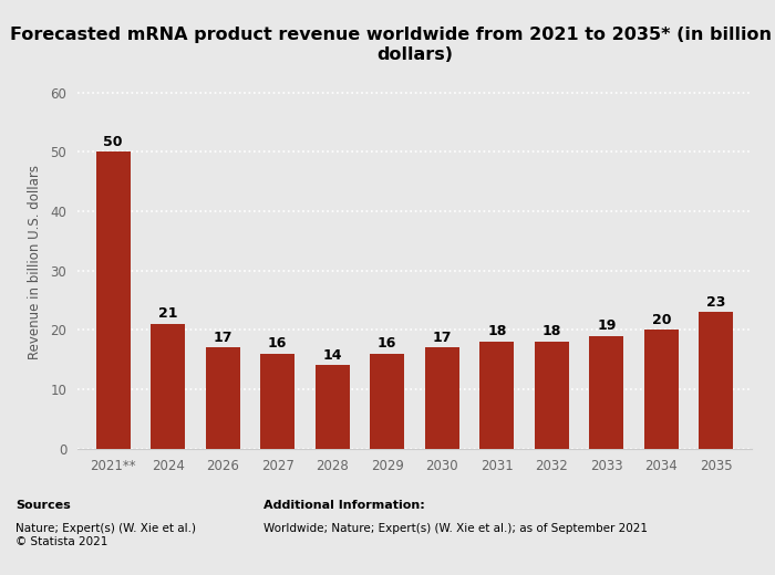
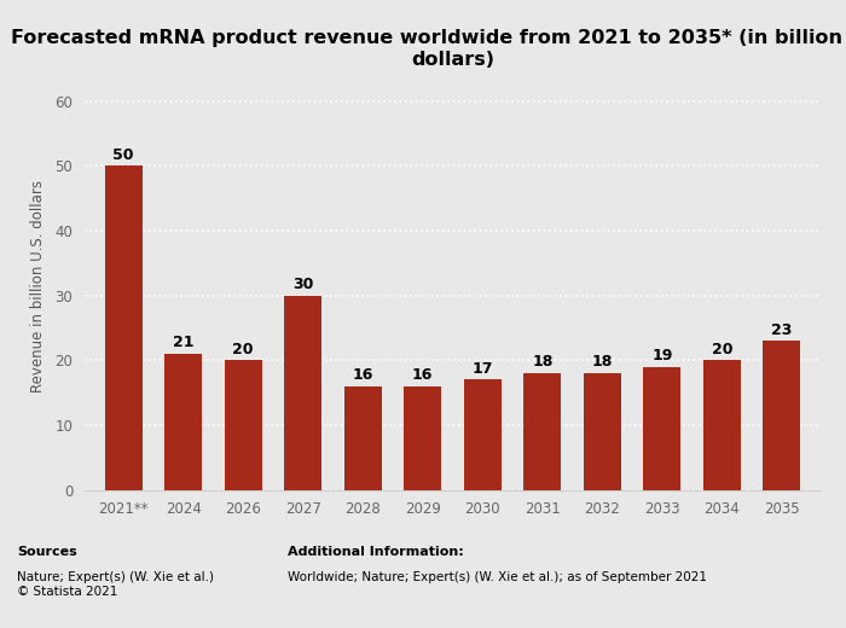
2026: 17 -> 20
2027: 16 -> 30
2028: 14 -> 16
